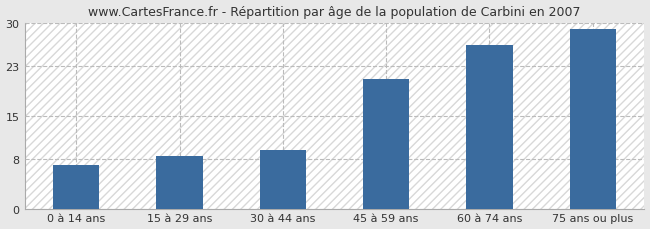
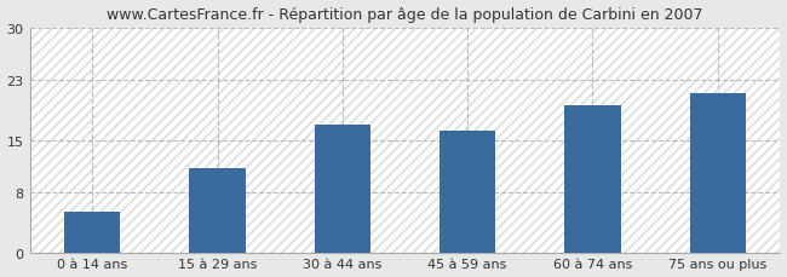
0 à 14 ans: 7.0 -> 5.4
15 à 29 ans: 8.5 -> 11.2
30 à 44 ans: 9.5 -> 17.0
45 à 59 ans: 21.0 -> 16.2
60 à 74 ans: 26.5 -> 19.6
75 ans ou plus: 29.0 -> 21.2
